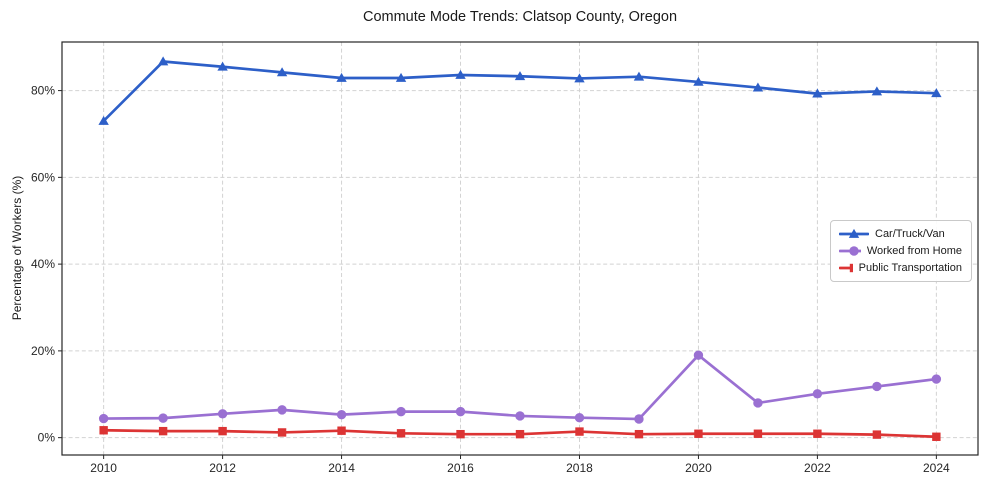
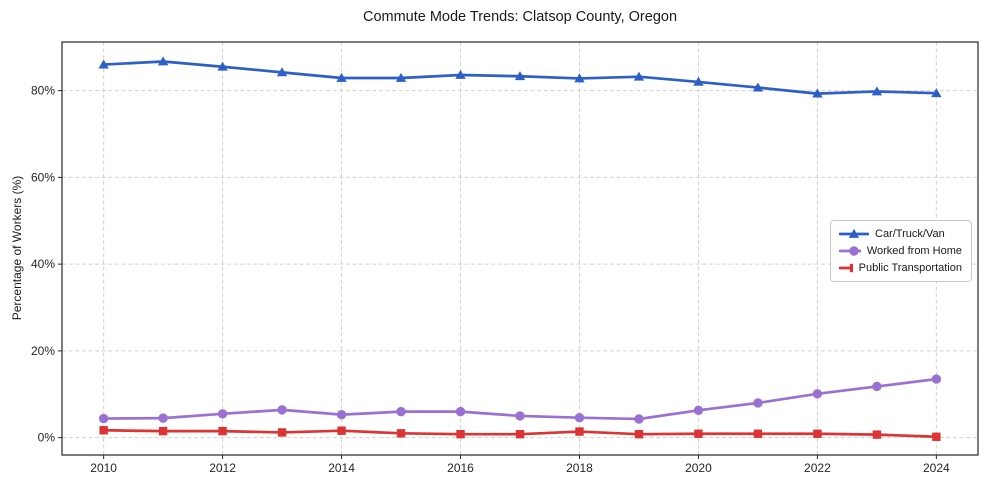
Car/Truck/Van/2010: 73% -> 86%
Worked from Home/2020: 19% -> 6%
